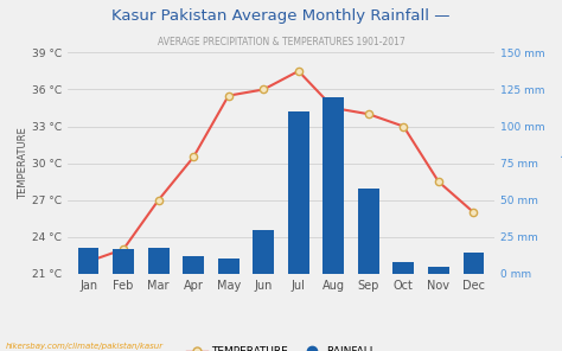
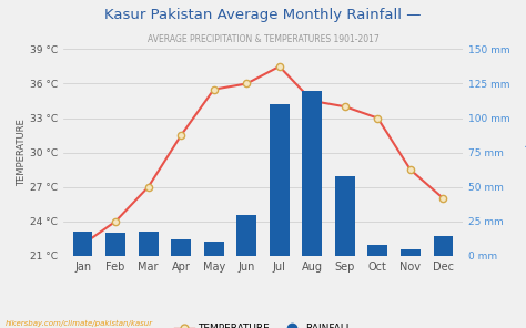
TEMPERATURE/Feb: 23.0 °C -> 24.0 °C
TEMPERATURE/Apr: 30.5 °C -> 31.5 °C
